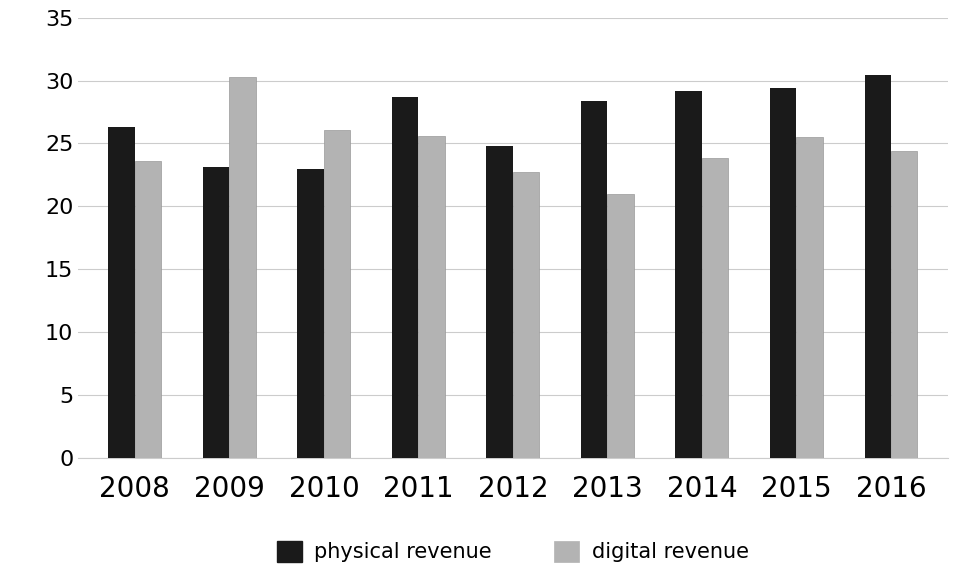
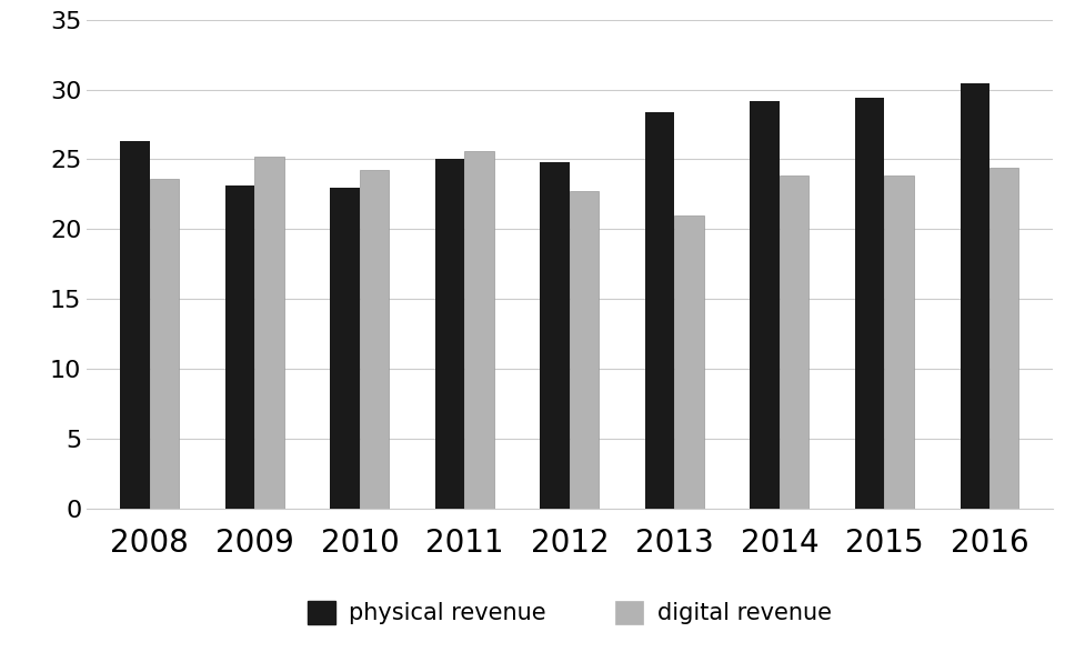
digital revenue/2009: 30.3 -> 25.2
digital revenue/2010: 26.1 -> 24.2
physical revenue/2011: 28.7 -> 25.0
digital revenue/2015: 25.5 -> 23.8
